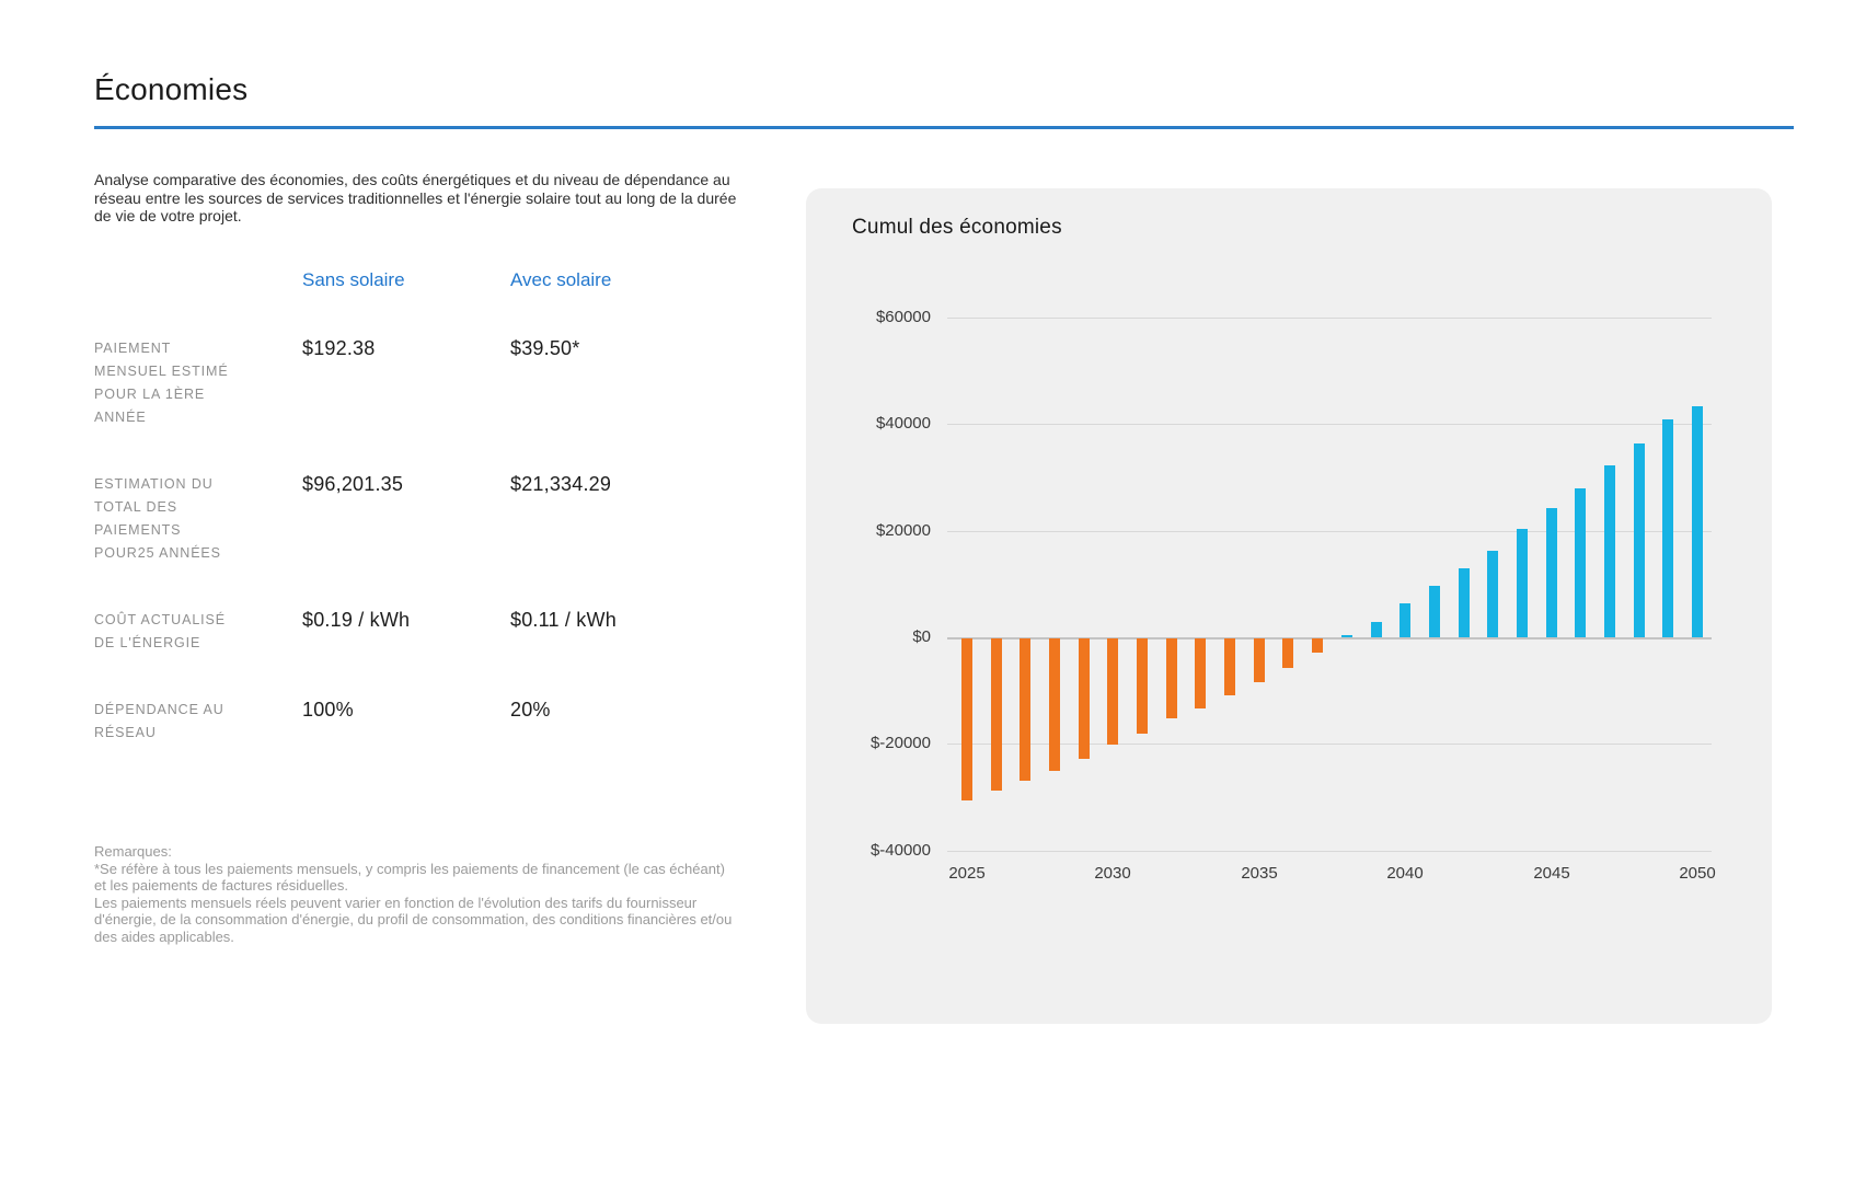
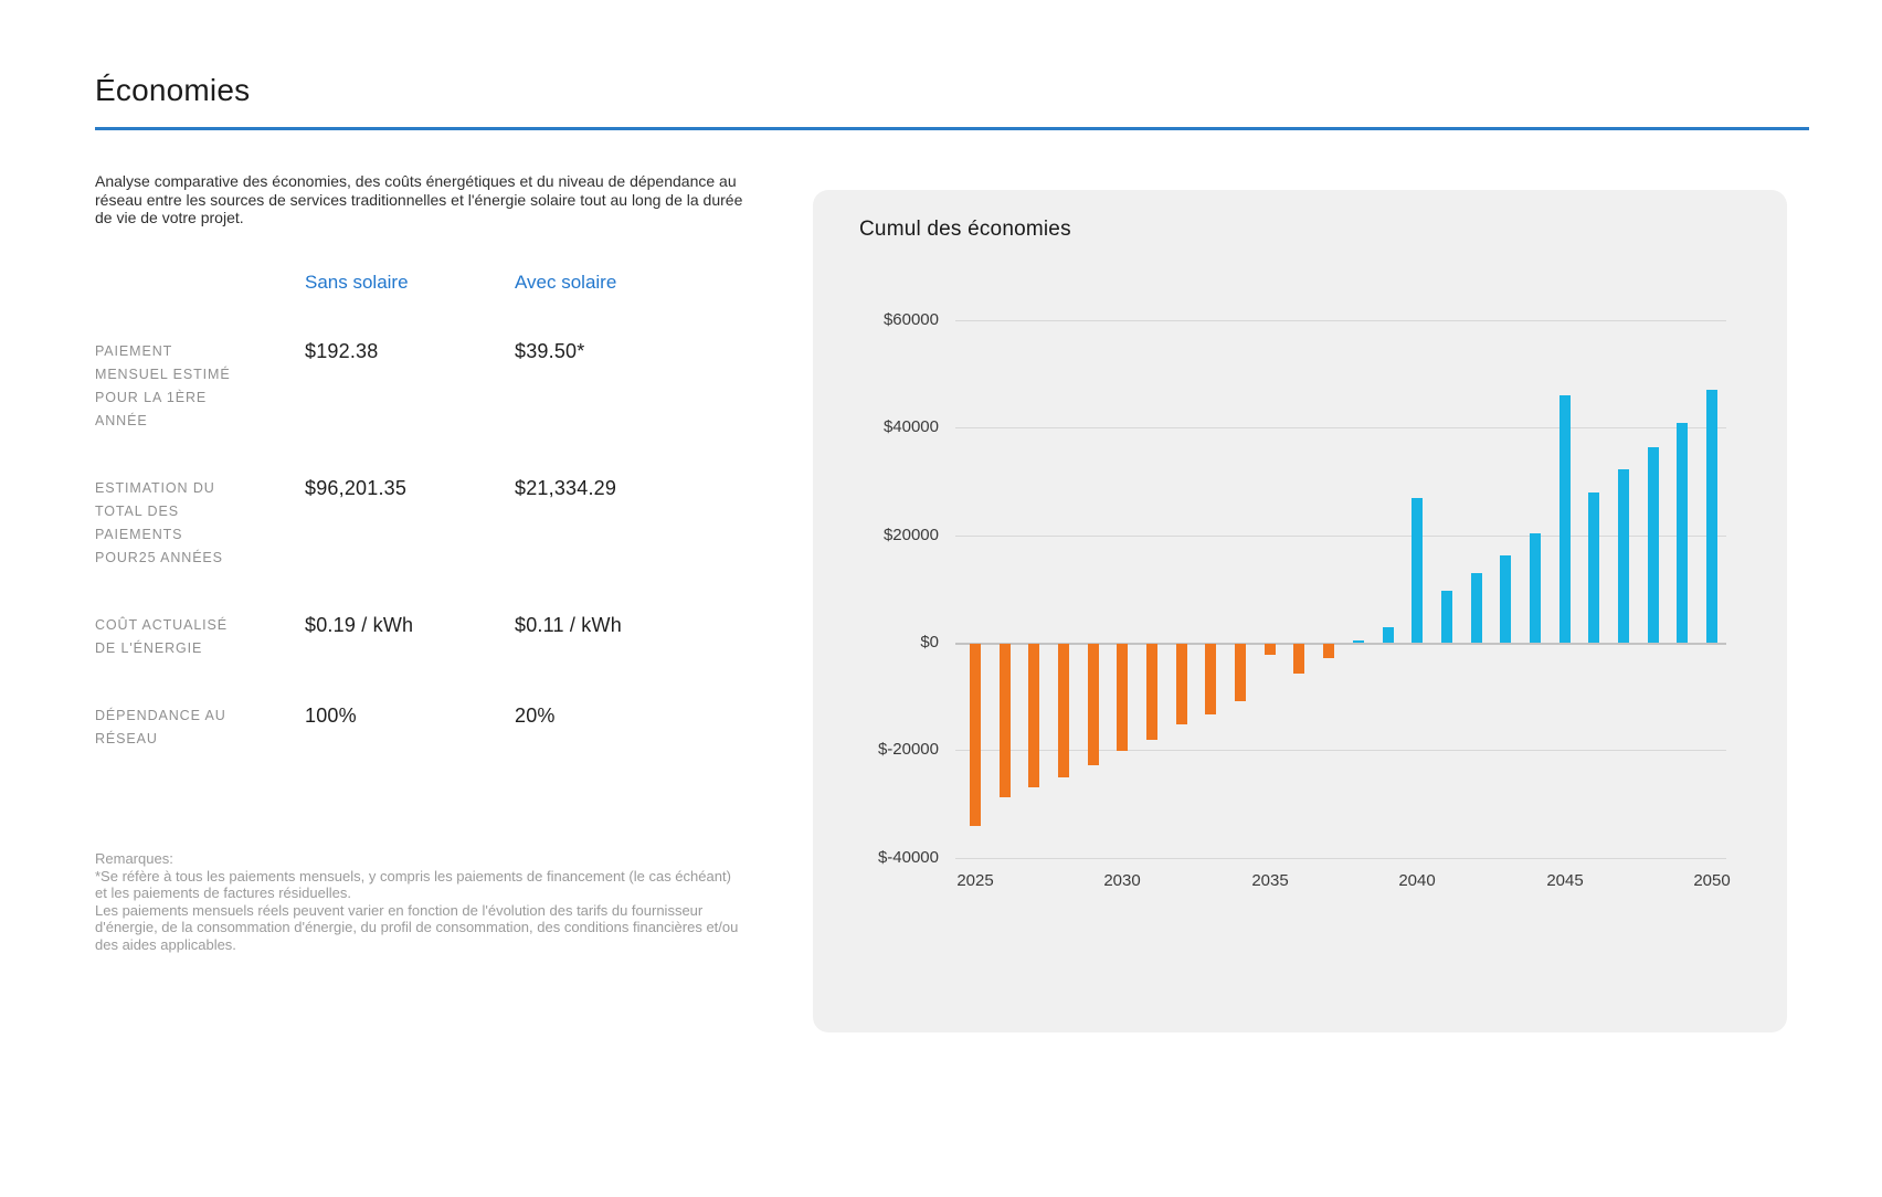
2025: -$30000 -> -$34000
2035: -$8000 -> -$2000
2040: $6000 -> $27000
2045: $24000 -> $46000
2050: $43000 -> $47000
